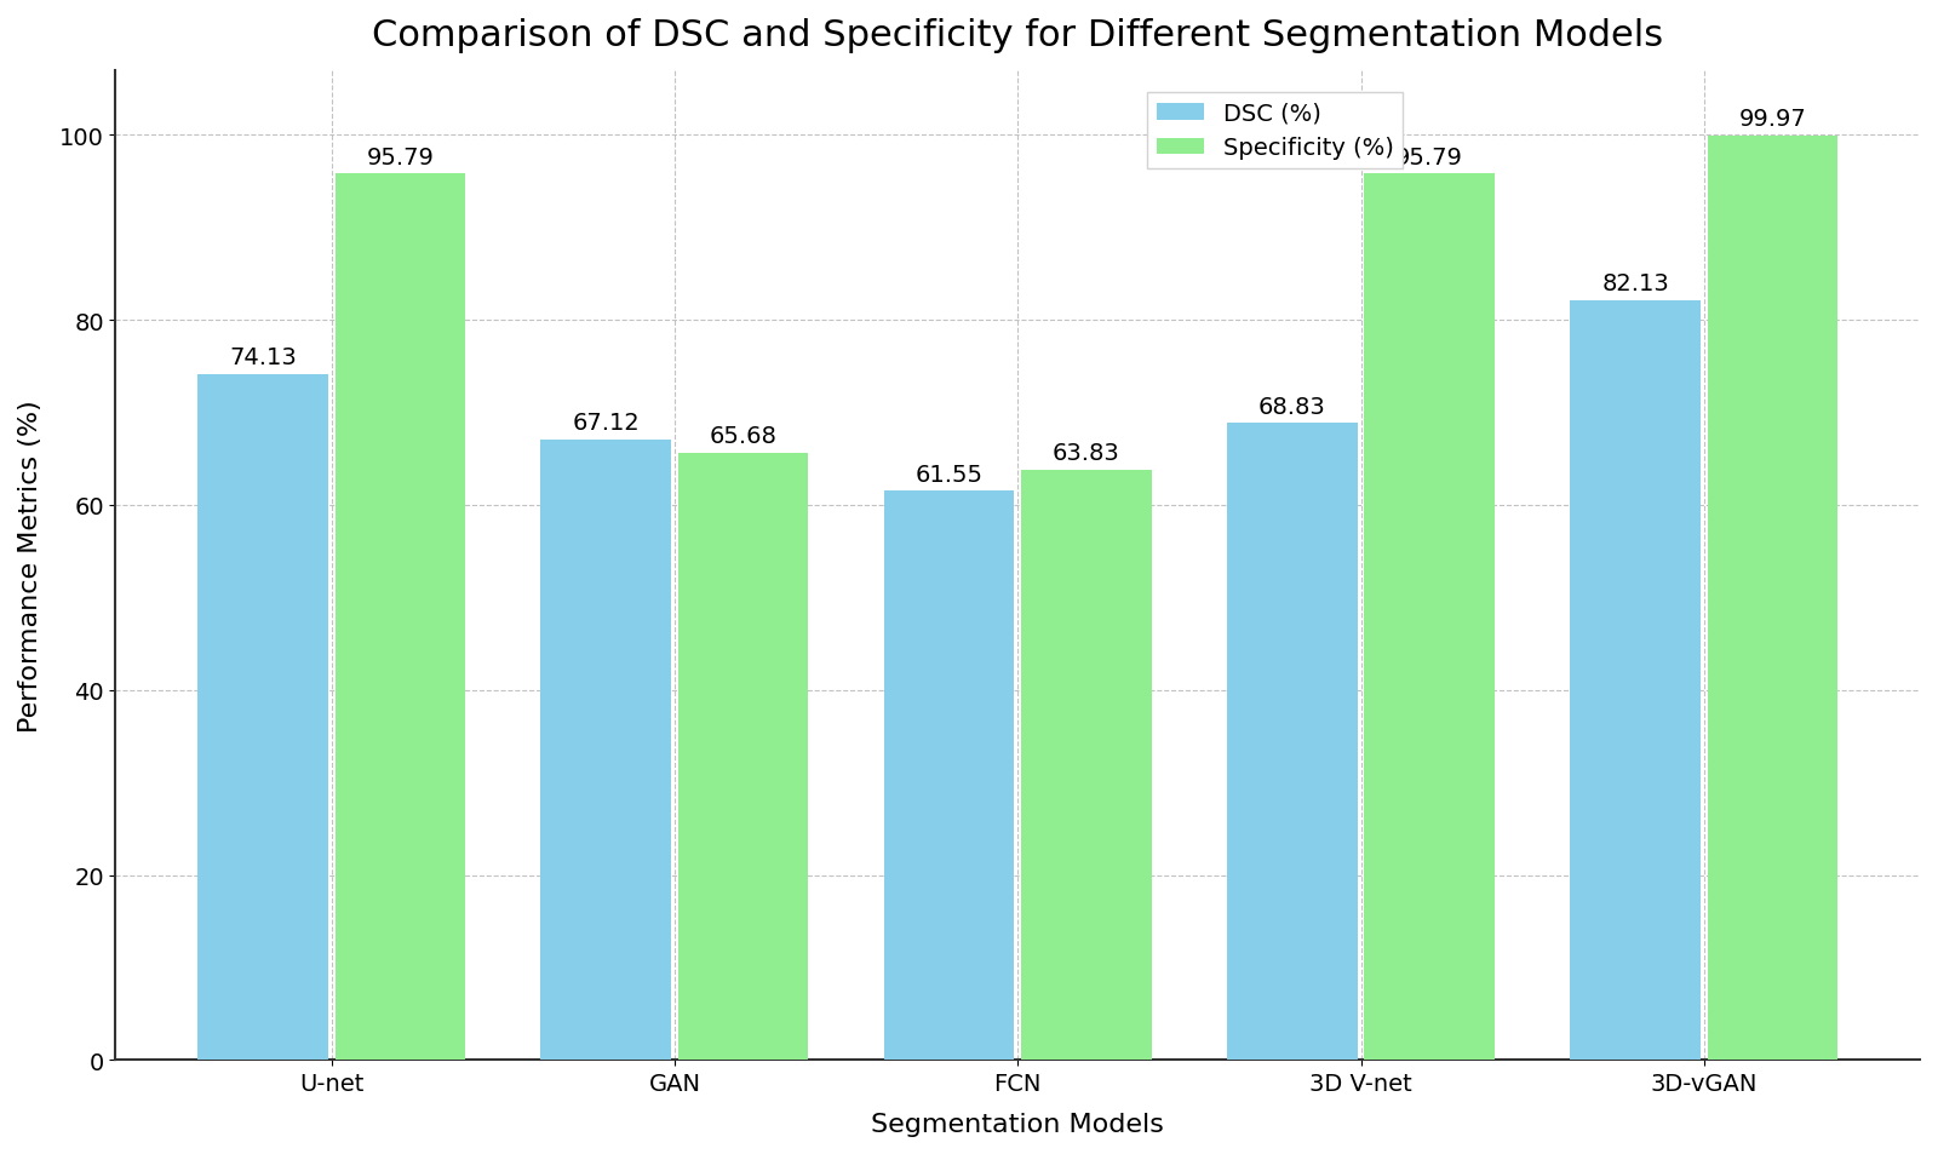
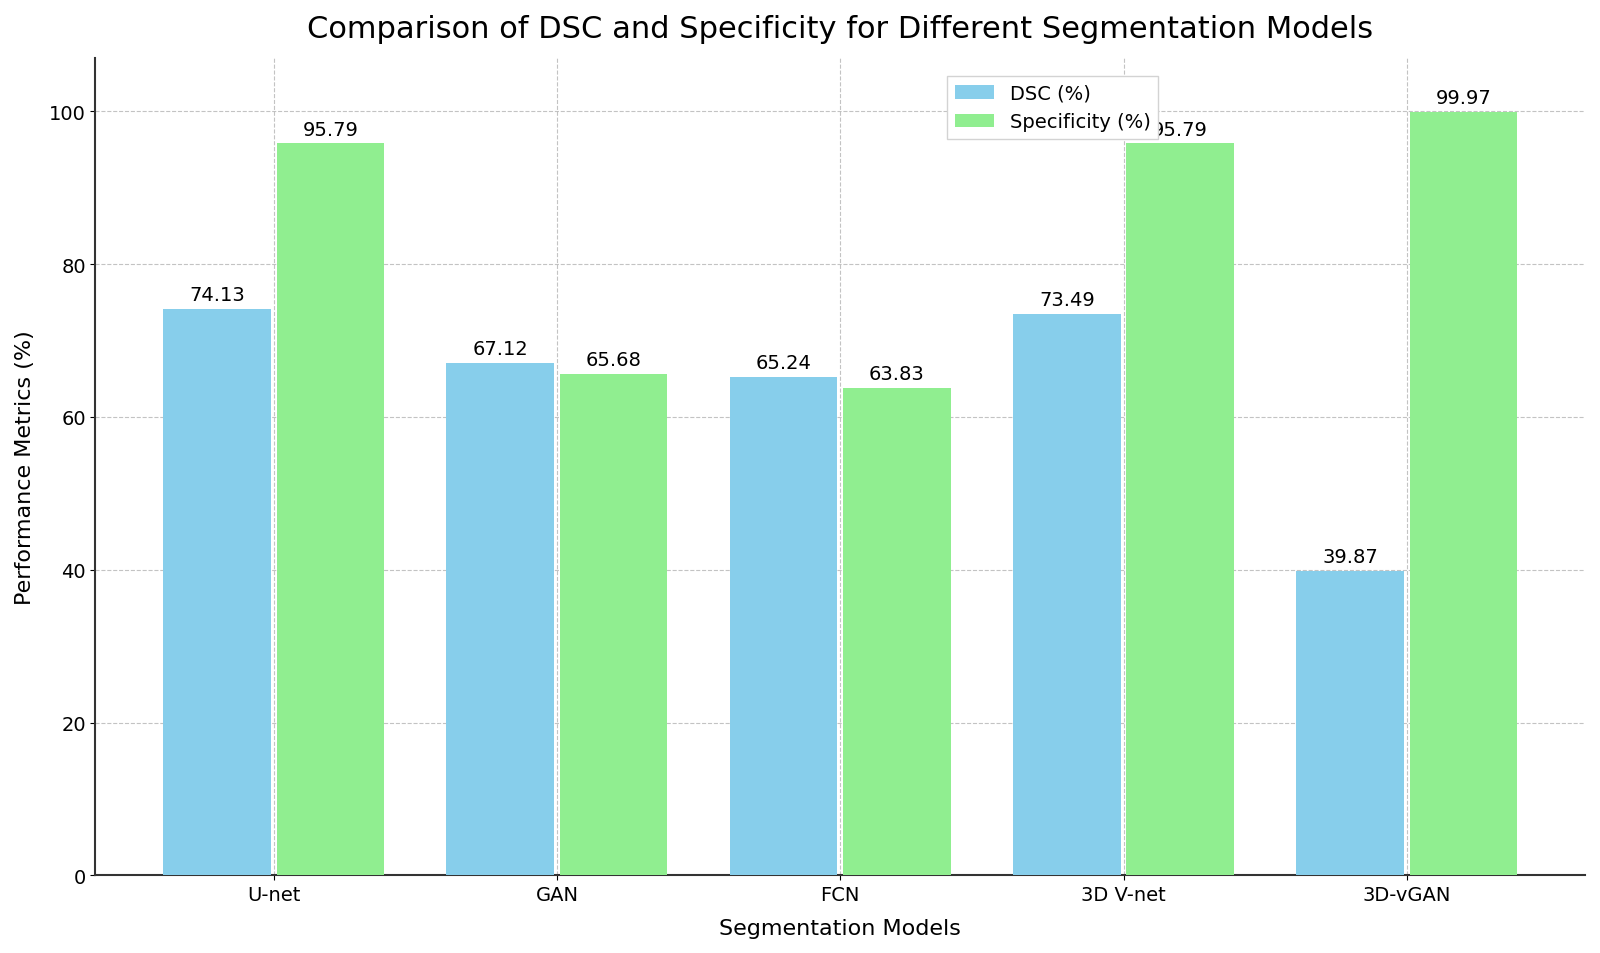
DSC (%)/FCN: 61.55 -> 65.24
DSC (%)/3D V-net: 68.83 -> 73.49
DSC (%)/3D-vGAN: 82.13 -> 39.87
